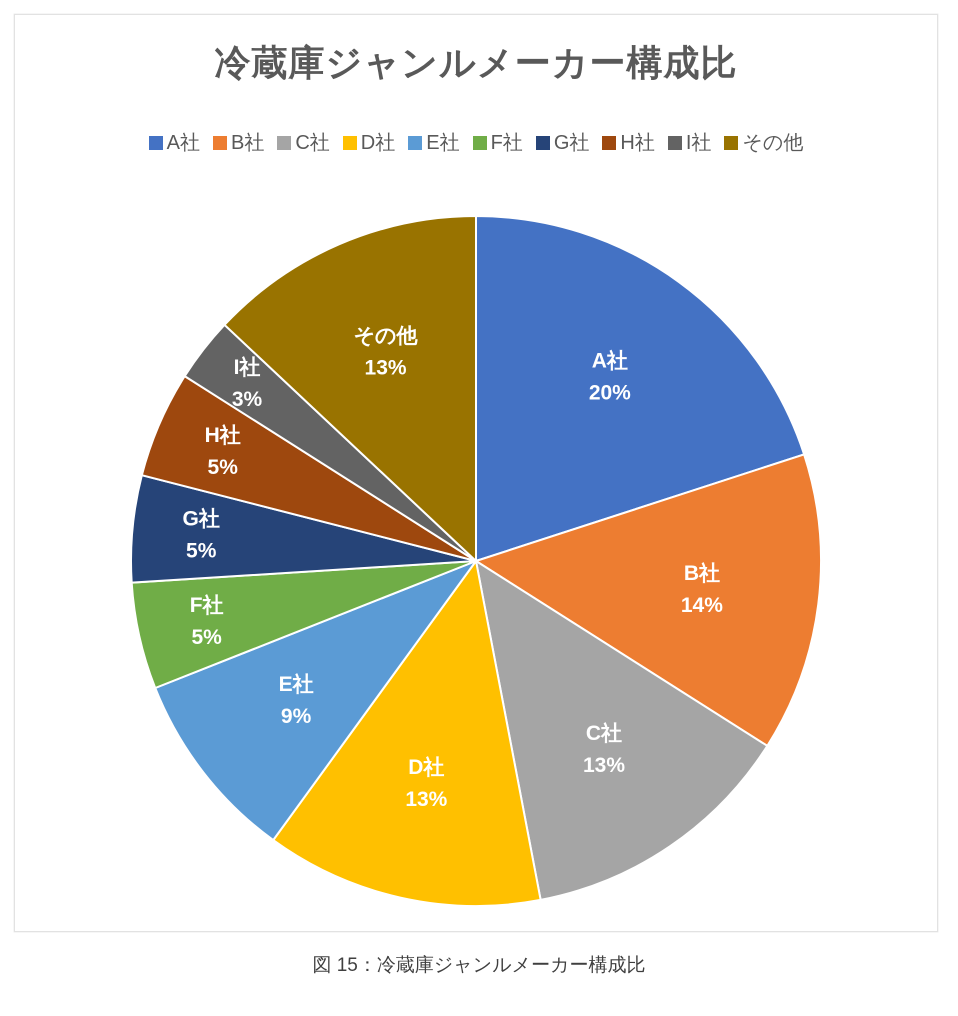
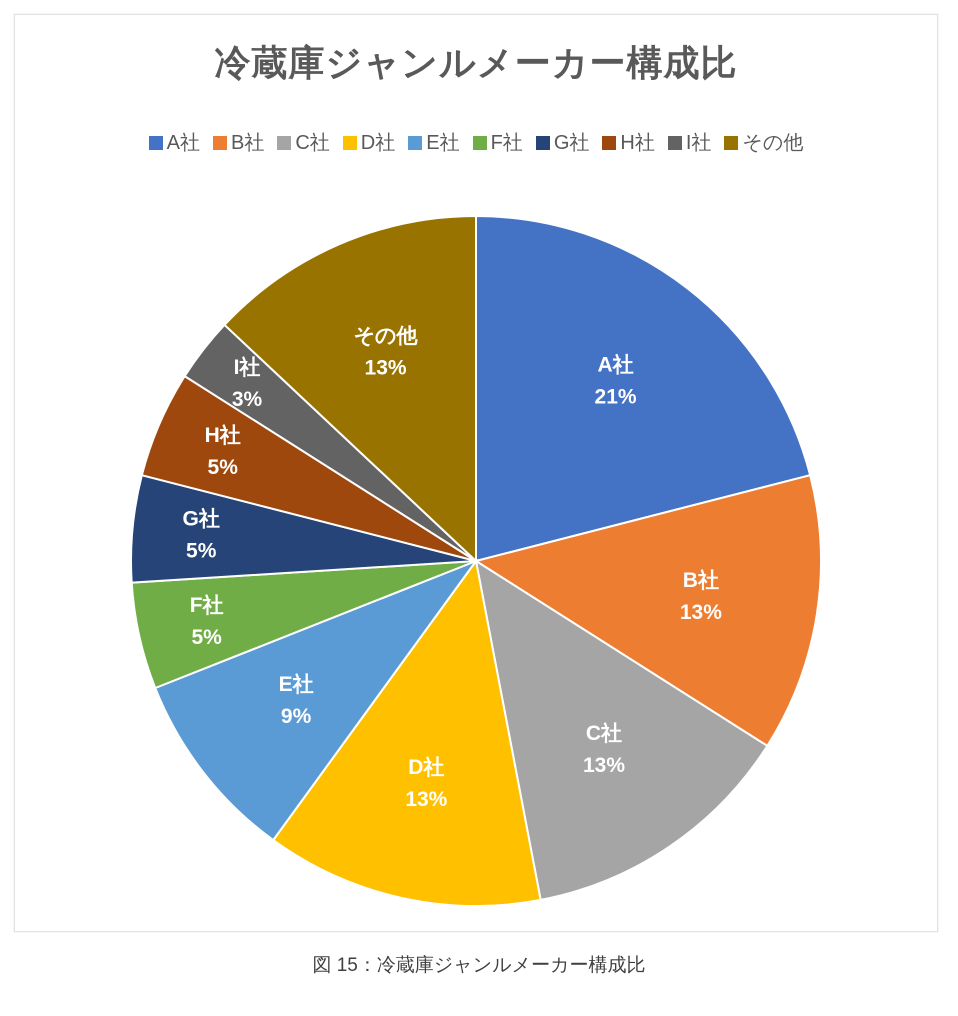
A社: 20% -> 21%
B社: 14% -> 13%
